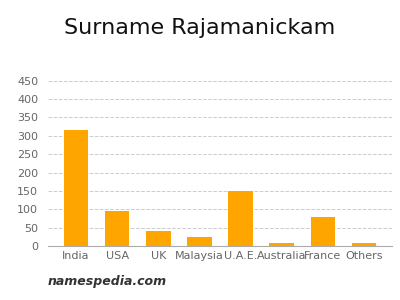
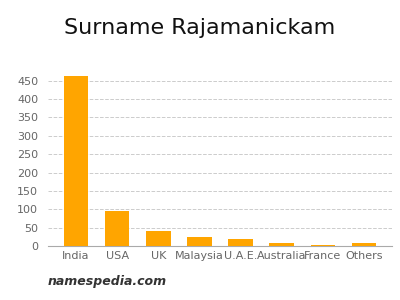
India: 315 -> 463
U.A.E.: 150 -> 19
France: 80 -> 4
